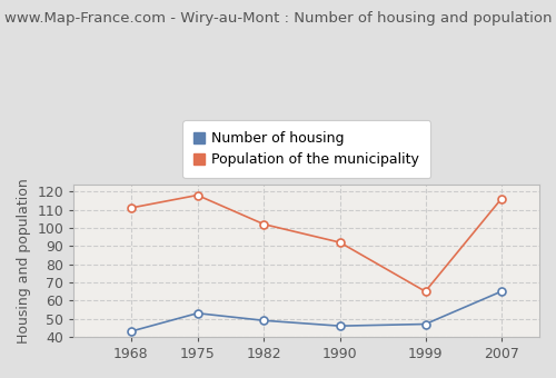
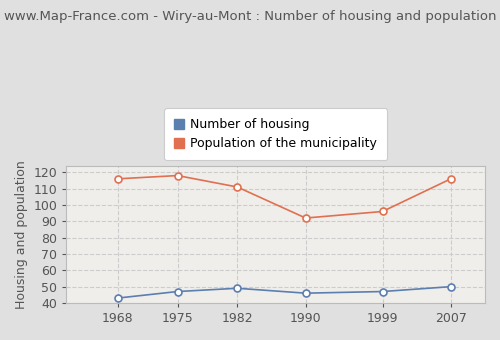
Population of the municipality/1968: 111 -> 116
Number of housing/1975: 53 -> 47
Population of the municipality/1982: 102 -> 111
Population of the municipality/1999: 65 -> 96
Number of housing/2007: 65 -> 50
